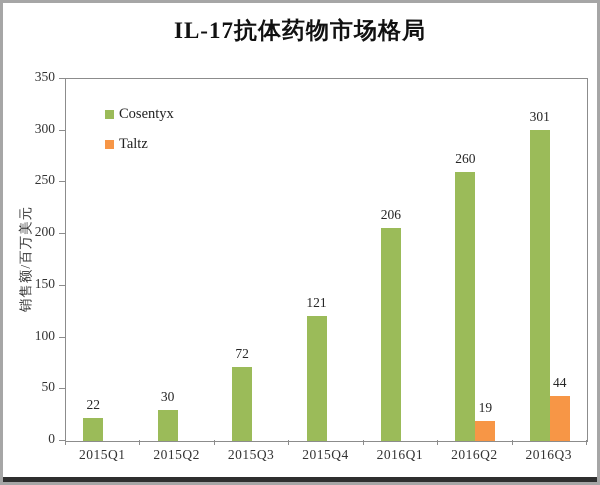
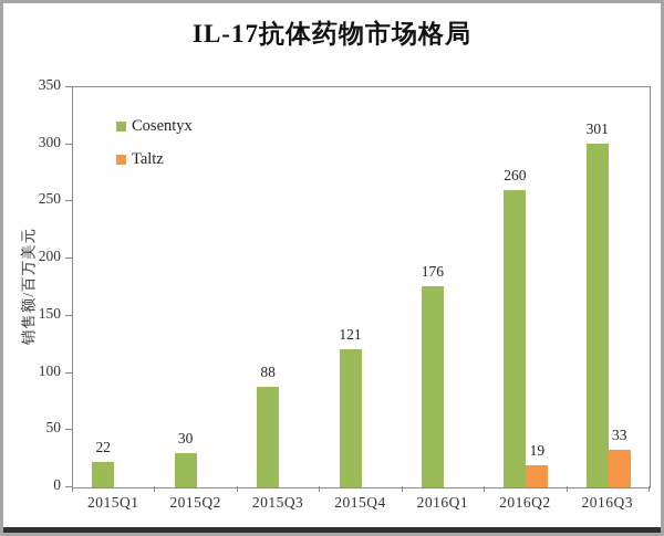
Cosentyx/2015Q3: 72 -> 88
Cosentyx/2016Q1: 206 -> 176
Taltz/2016Q3: 44 -> 33
